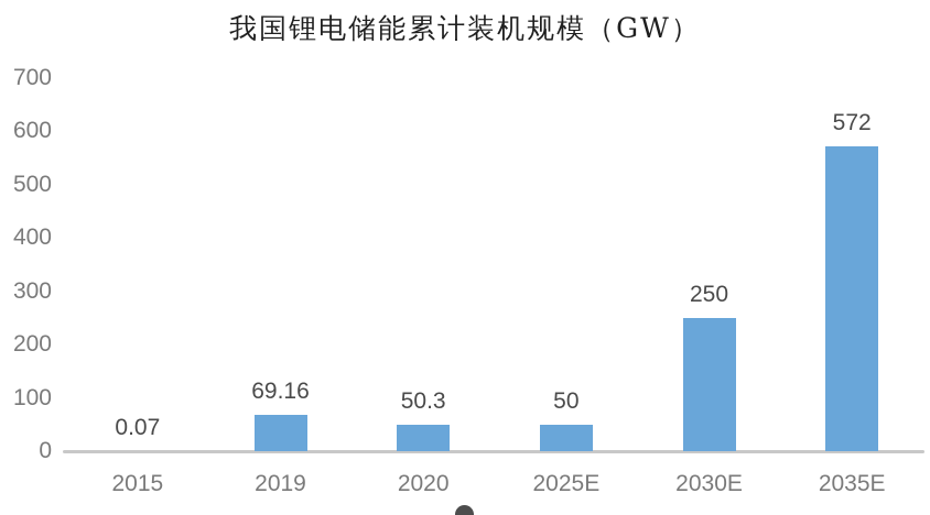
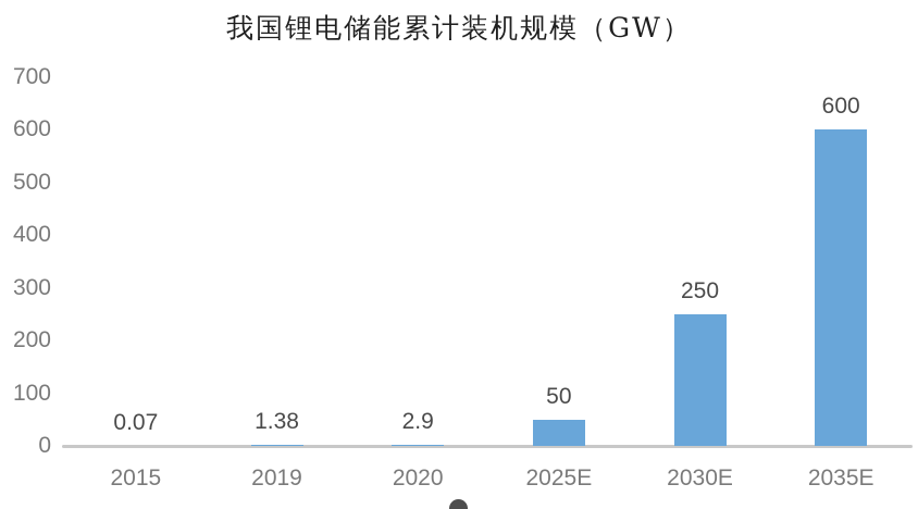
2019: 69.16 -> 1.38
2020: 50.3 -> 2.9
2035E: 572 -> 600
